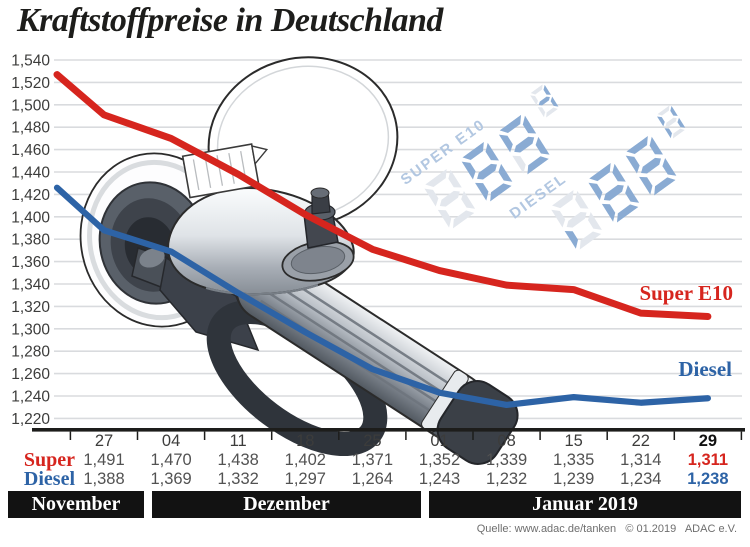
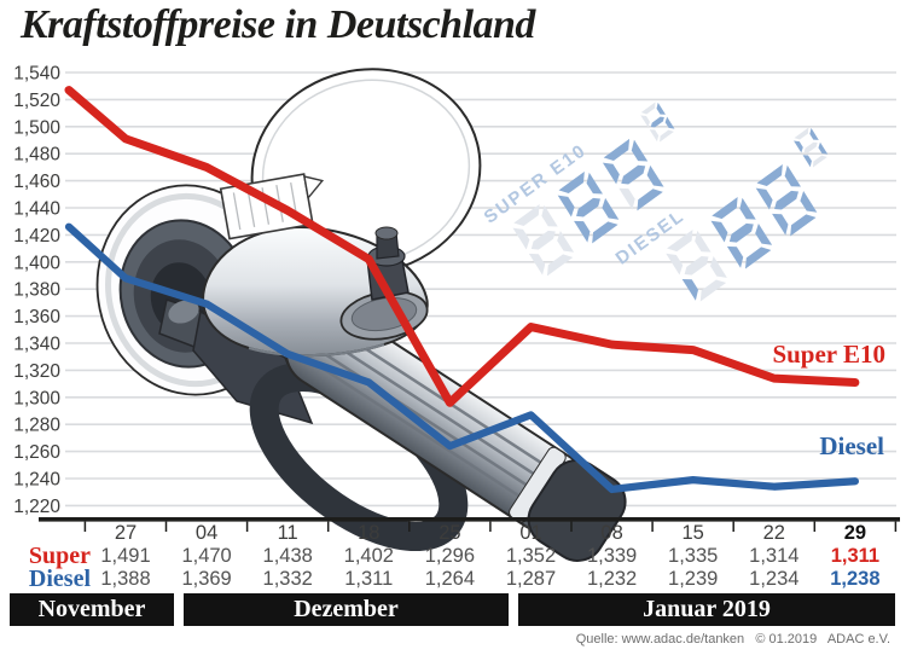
Diesel/18: 1,297 -> 1,311
Super E10/25: 1,371 -> 1,296
Diesel/01: 1,243 -> 1,287
